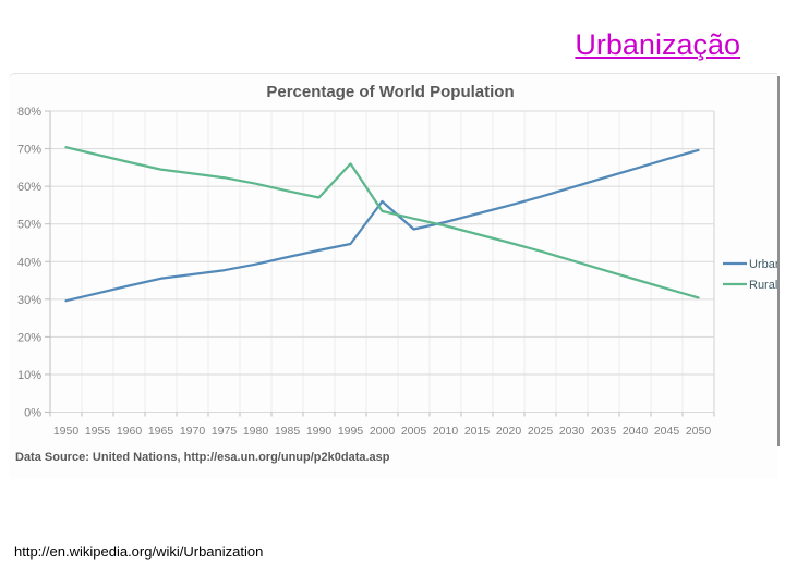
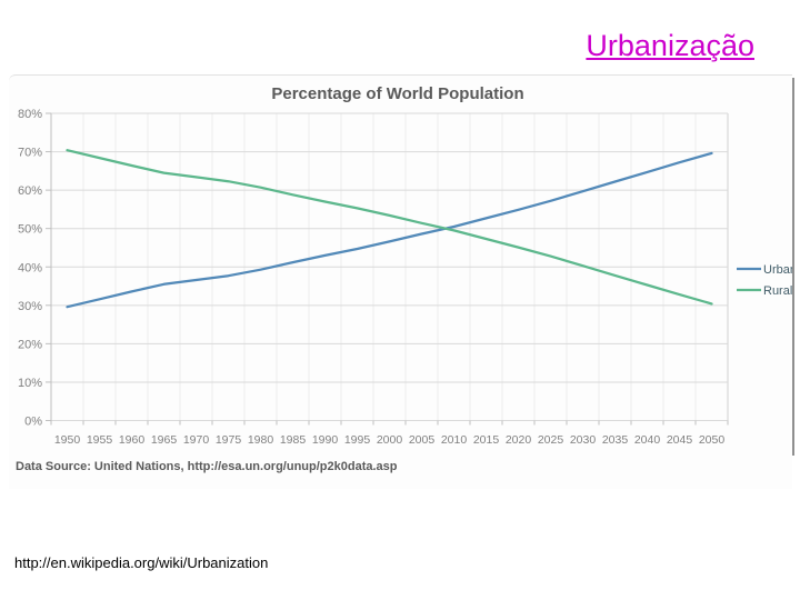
Rural/1995: 66% -> 55%
Urban/2000: 56% -> 47%
